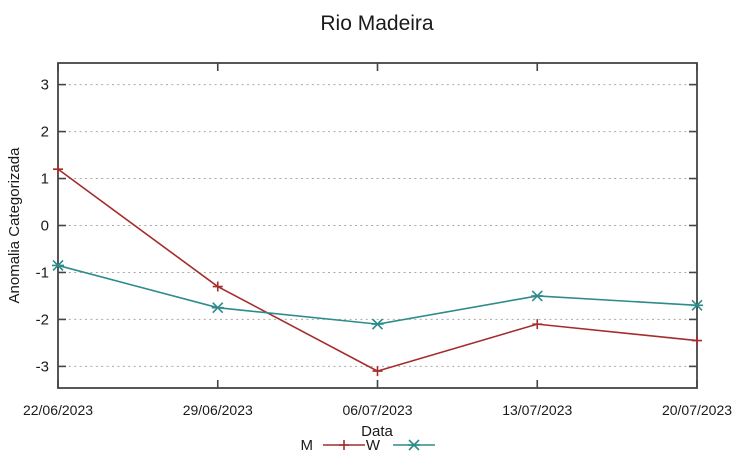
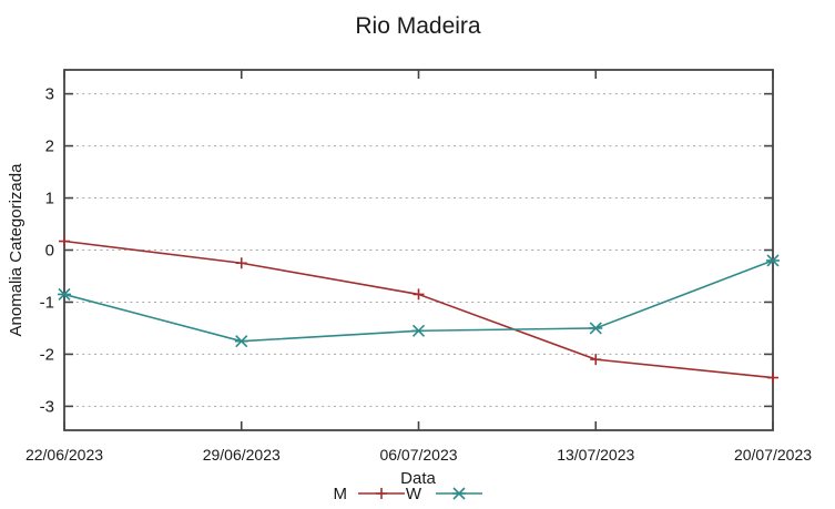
M/22/06/2023: 1.2 -> 0.2
M/29/06/2023: -1.3 -> -0.2
M/06/07/2023: -3.1 -> -0.8
W/06/07/2023: -2.1 -> -1.6
W/20/07/2023: -1.7 -> -0.2
